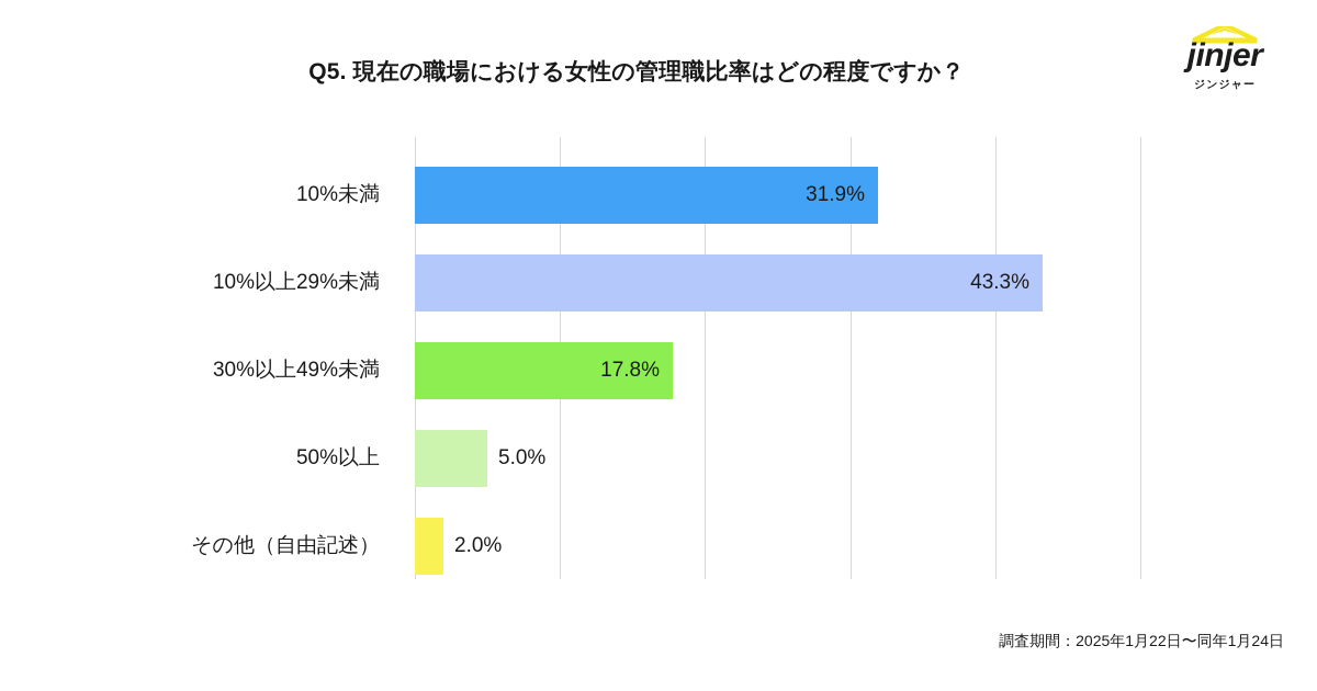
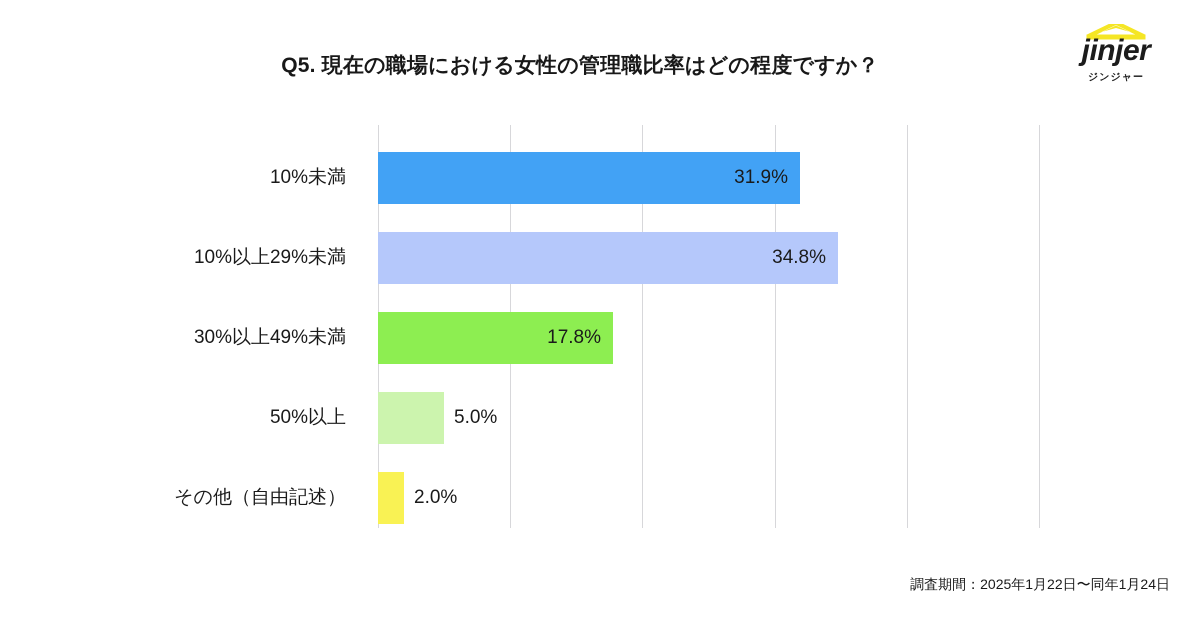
10%以上29%未満: 43.3% -> 34.8%
